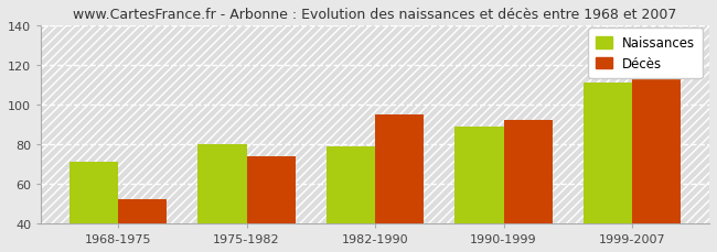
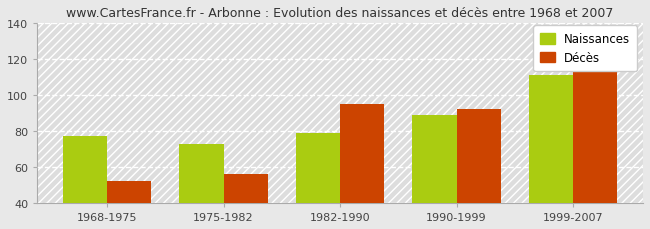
Naissances/1968-1975: 71 -> 77
Naissances/1975-1982: 80 -> 73
Décès/1975-1982: 74 -> 56
